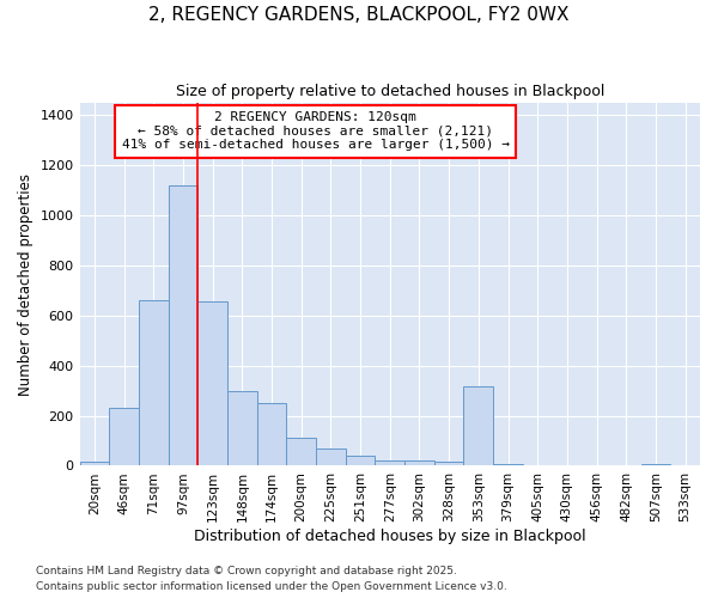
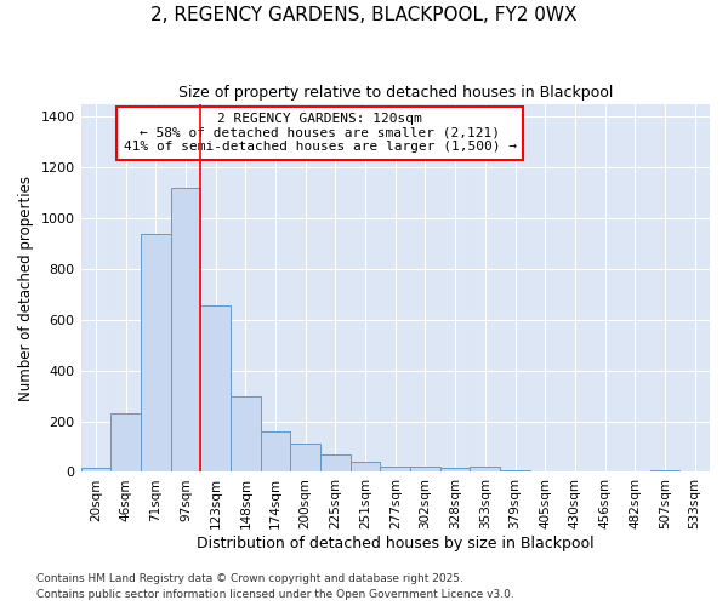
71sqm: 660 -> 935
174sqm: 250 -> 160
353sqm: 315 -> 20
